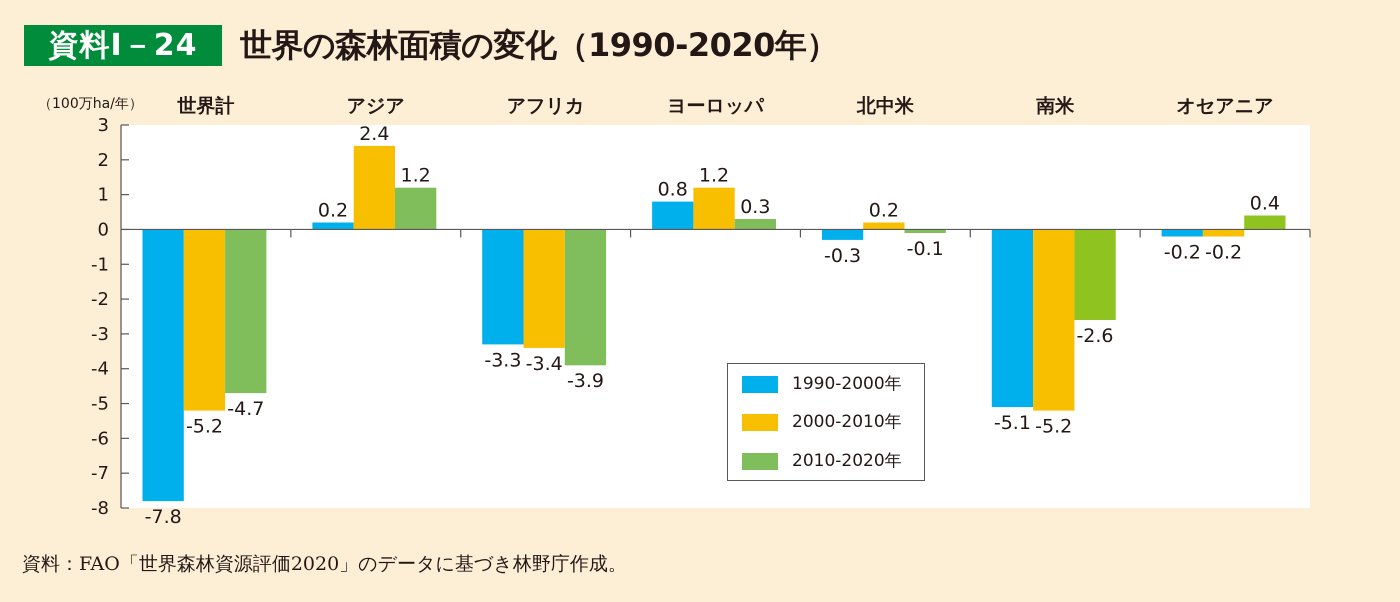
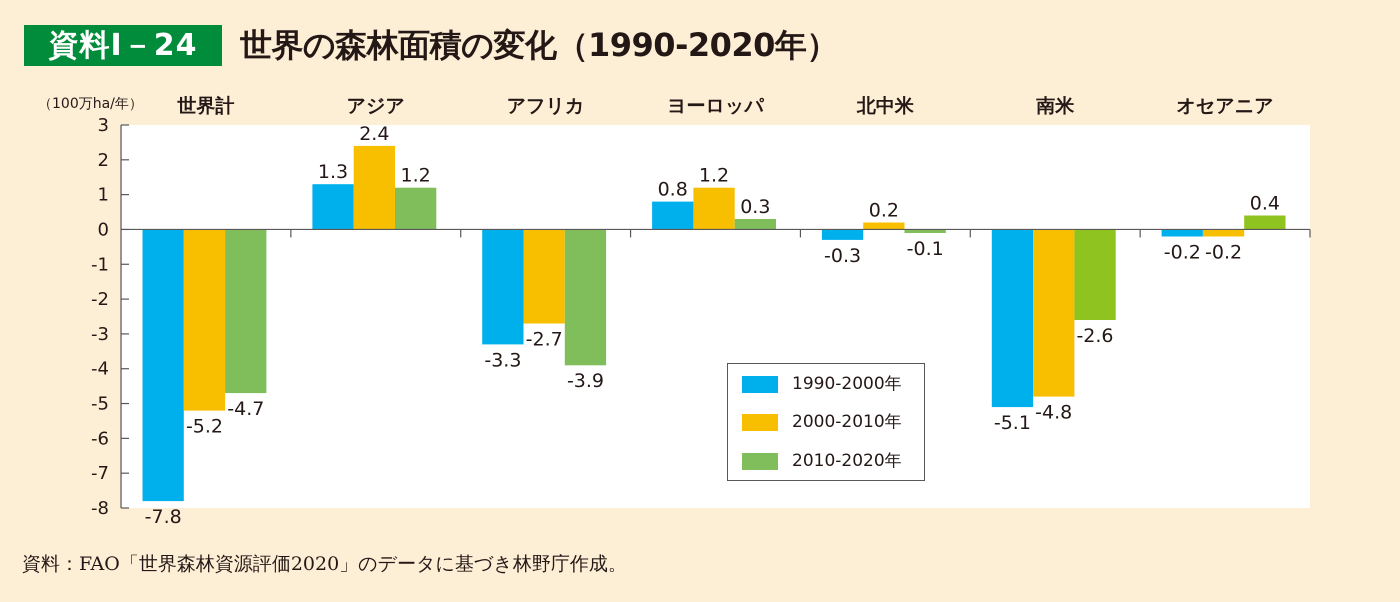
1990-2000年/アジア: 0.2 -> 1.3
2000-2010年/アフリカ: -3.4 -> -2.7
2000-2010年/南米: -5.2 -> -4.8
